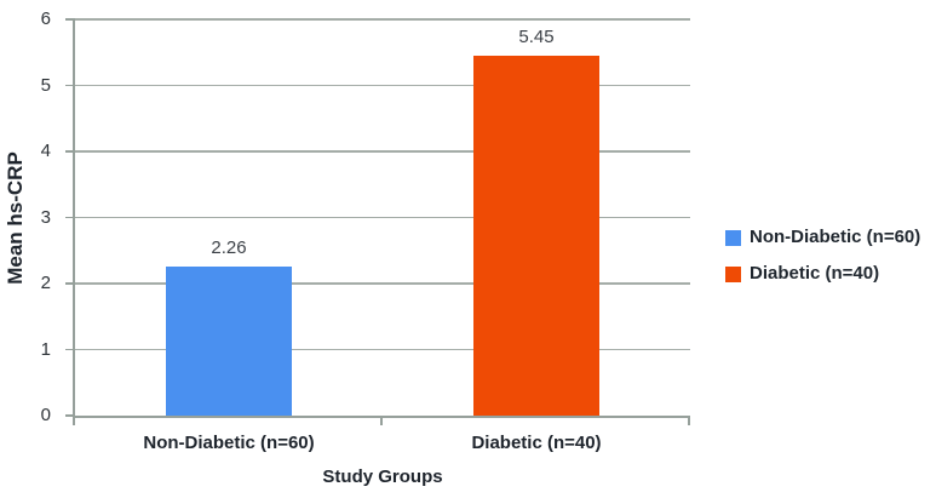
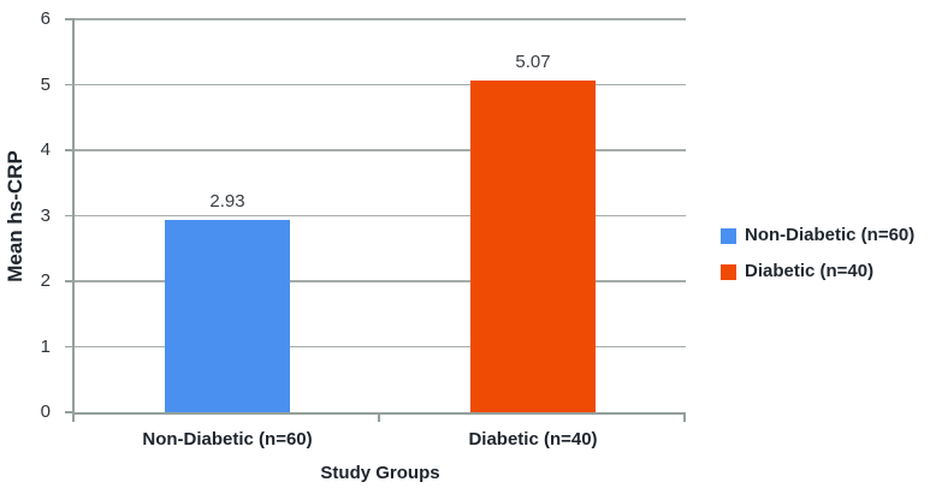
Non-Diabetic (n=60): 2.26 -> 2.93
Diabetic (n=40): 5.45 -> 5.07
